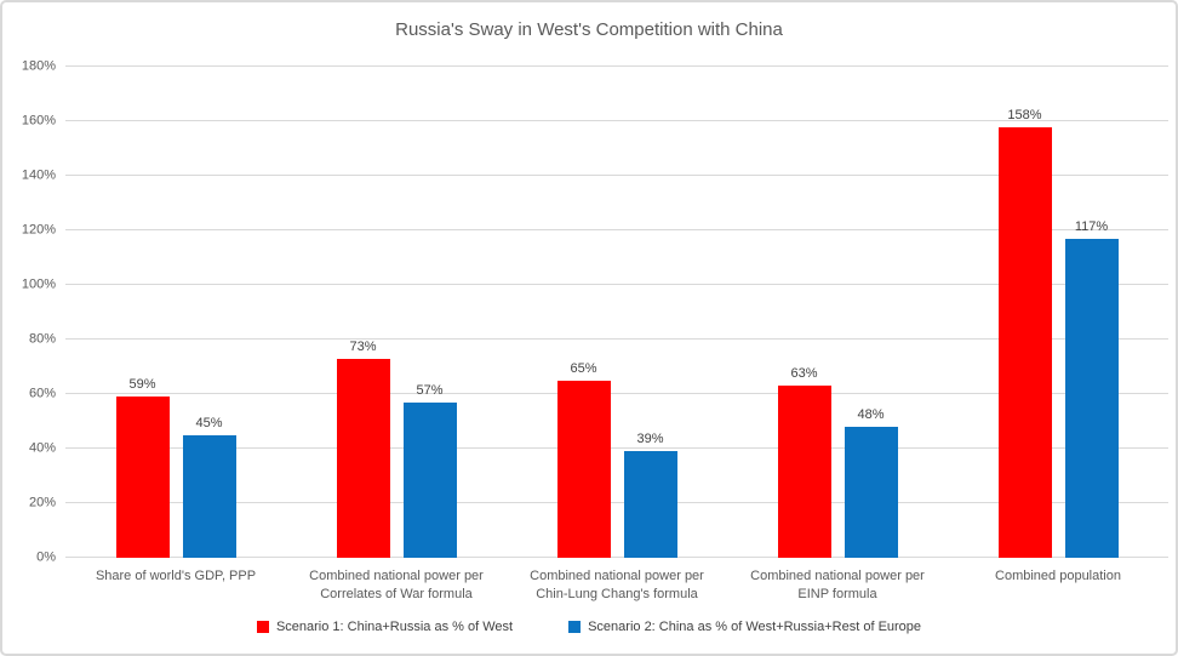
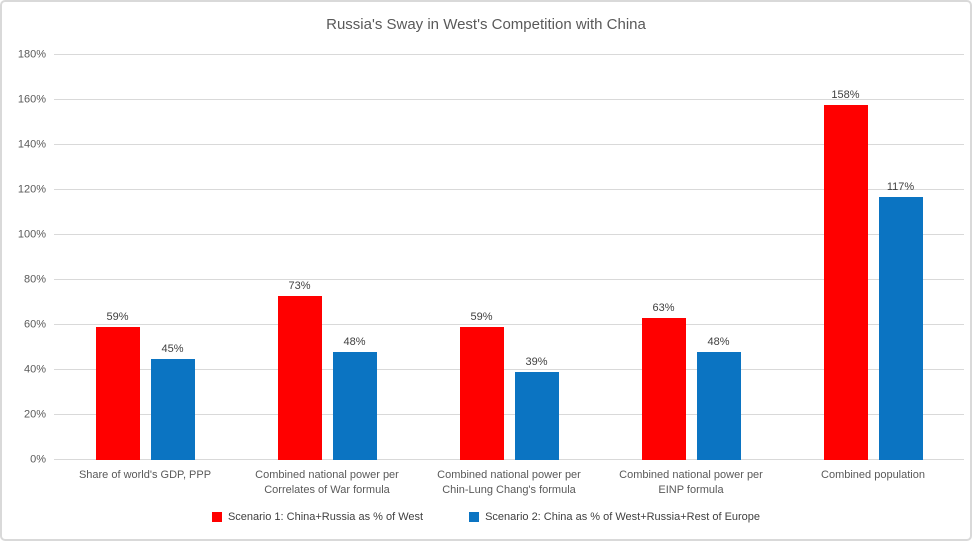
Scenario 2: China as % of West+Russia+Rest of Europe/Combined national power per Correlates of War formula: 57% -> 48%
Scenario 1: China+Russia as % of West/Combined national power per Chin-Lung Chang's formula: 65% -> 59%
